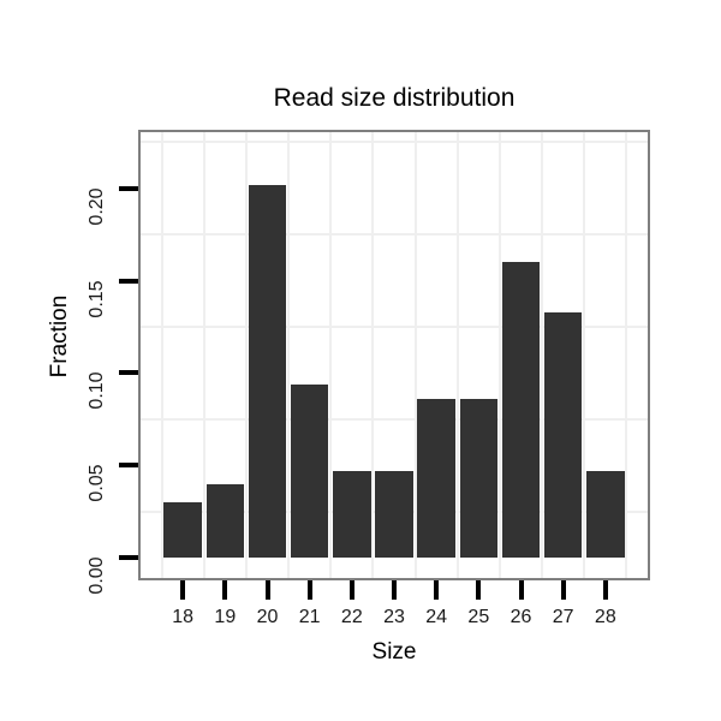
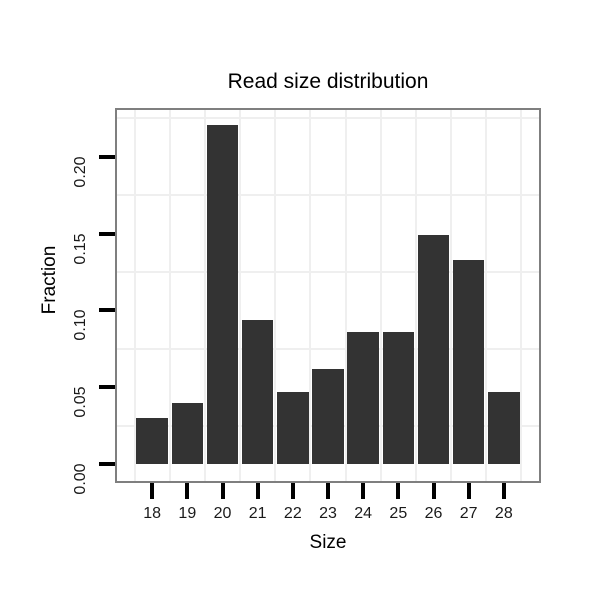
20: 0.202 -> 0.221
23: 0.047 -> 0.062
26: 0.160 -> 0.149
